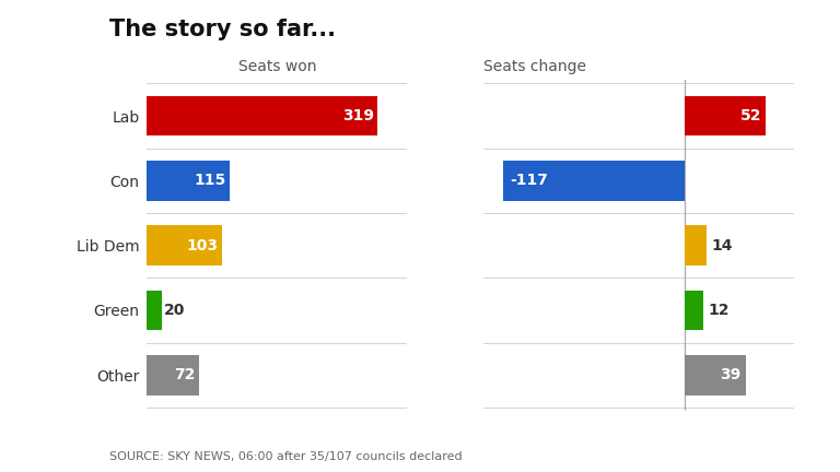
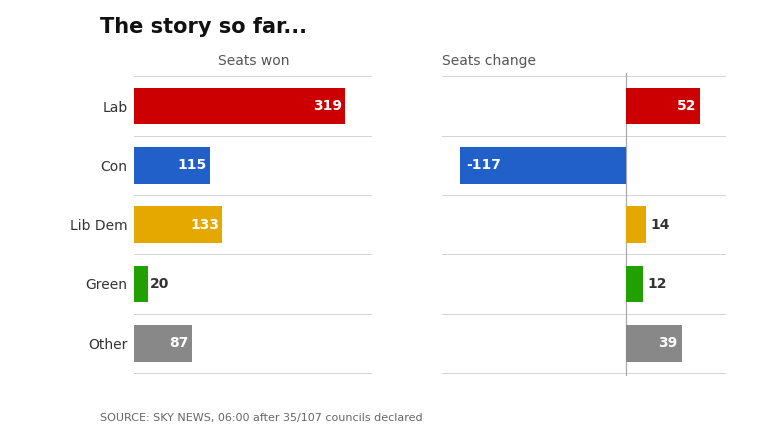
Seats won/Lib Dem: 103 -> 133
Seats won/Other: 72 -> 87
